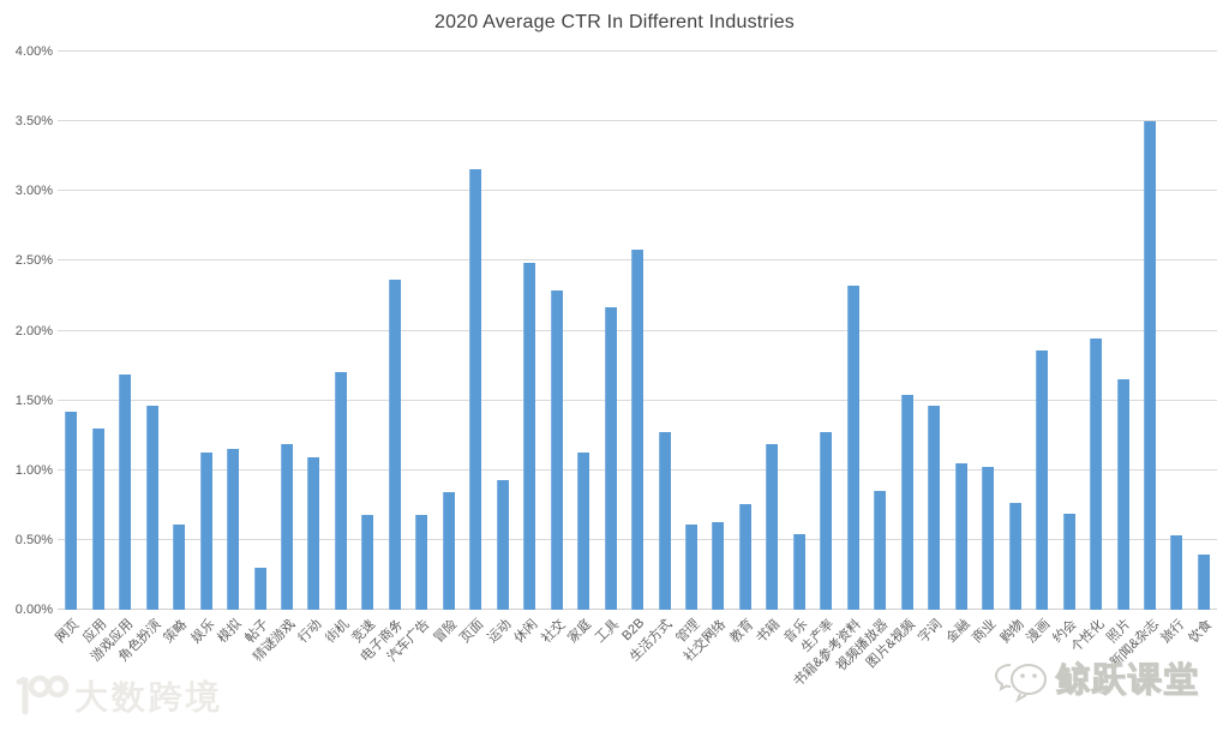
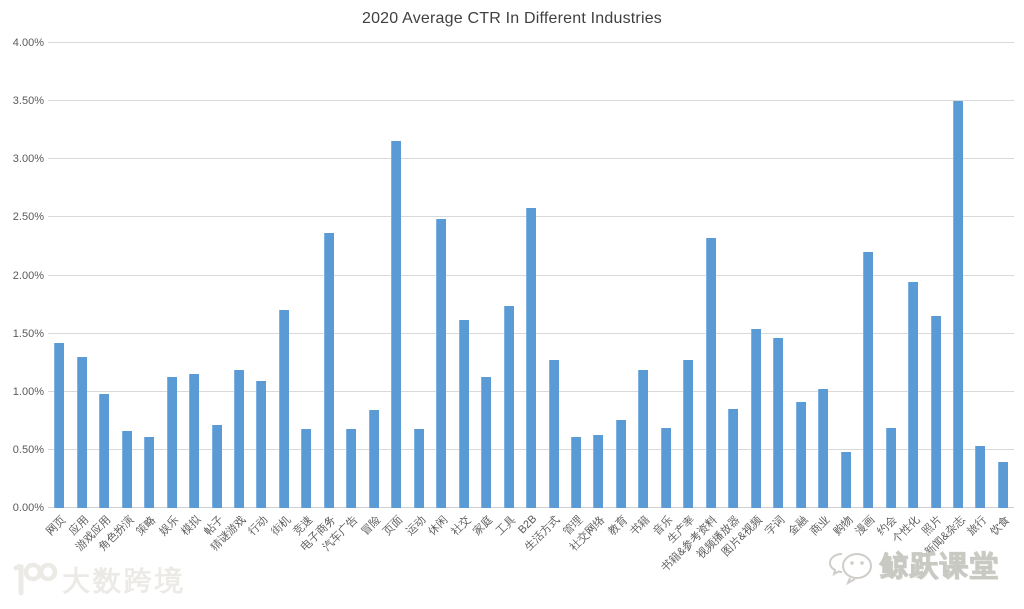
游戏应用: 1.69% -> 0.98%
角色扮演: 1.46% -> 0.66%
帖子: 0.30% -> 0.71%
运动: 0.93% -> 0.68%
社交: 2.29% -> 1.62%
工具: 2.17% -> 1.74%
音乐: 0.54% -> 0.69%
金融: 1.05% -> 0.91%
购物: 0.77% -> 0.48%
漫画: 1.86% -> 2.20%
